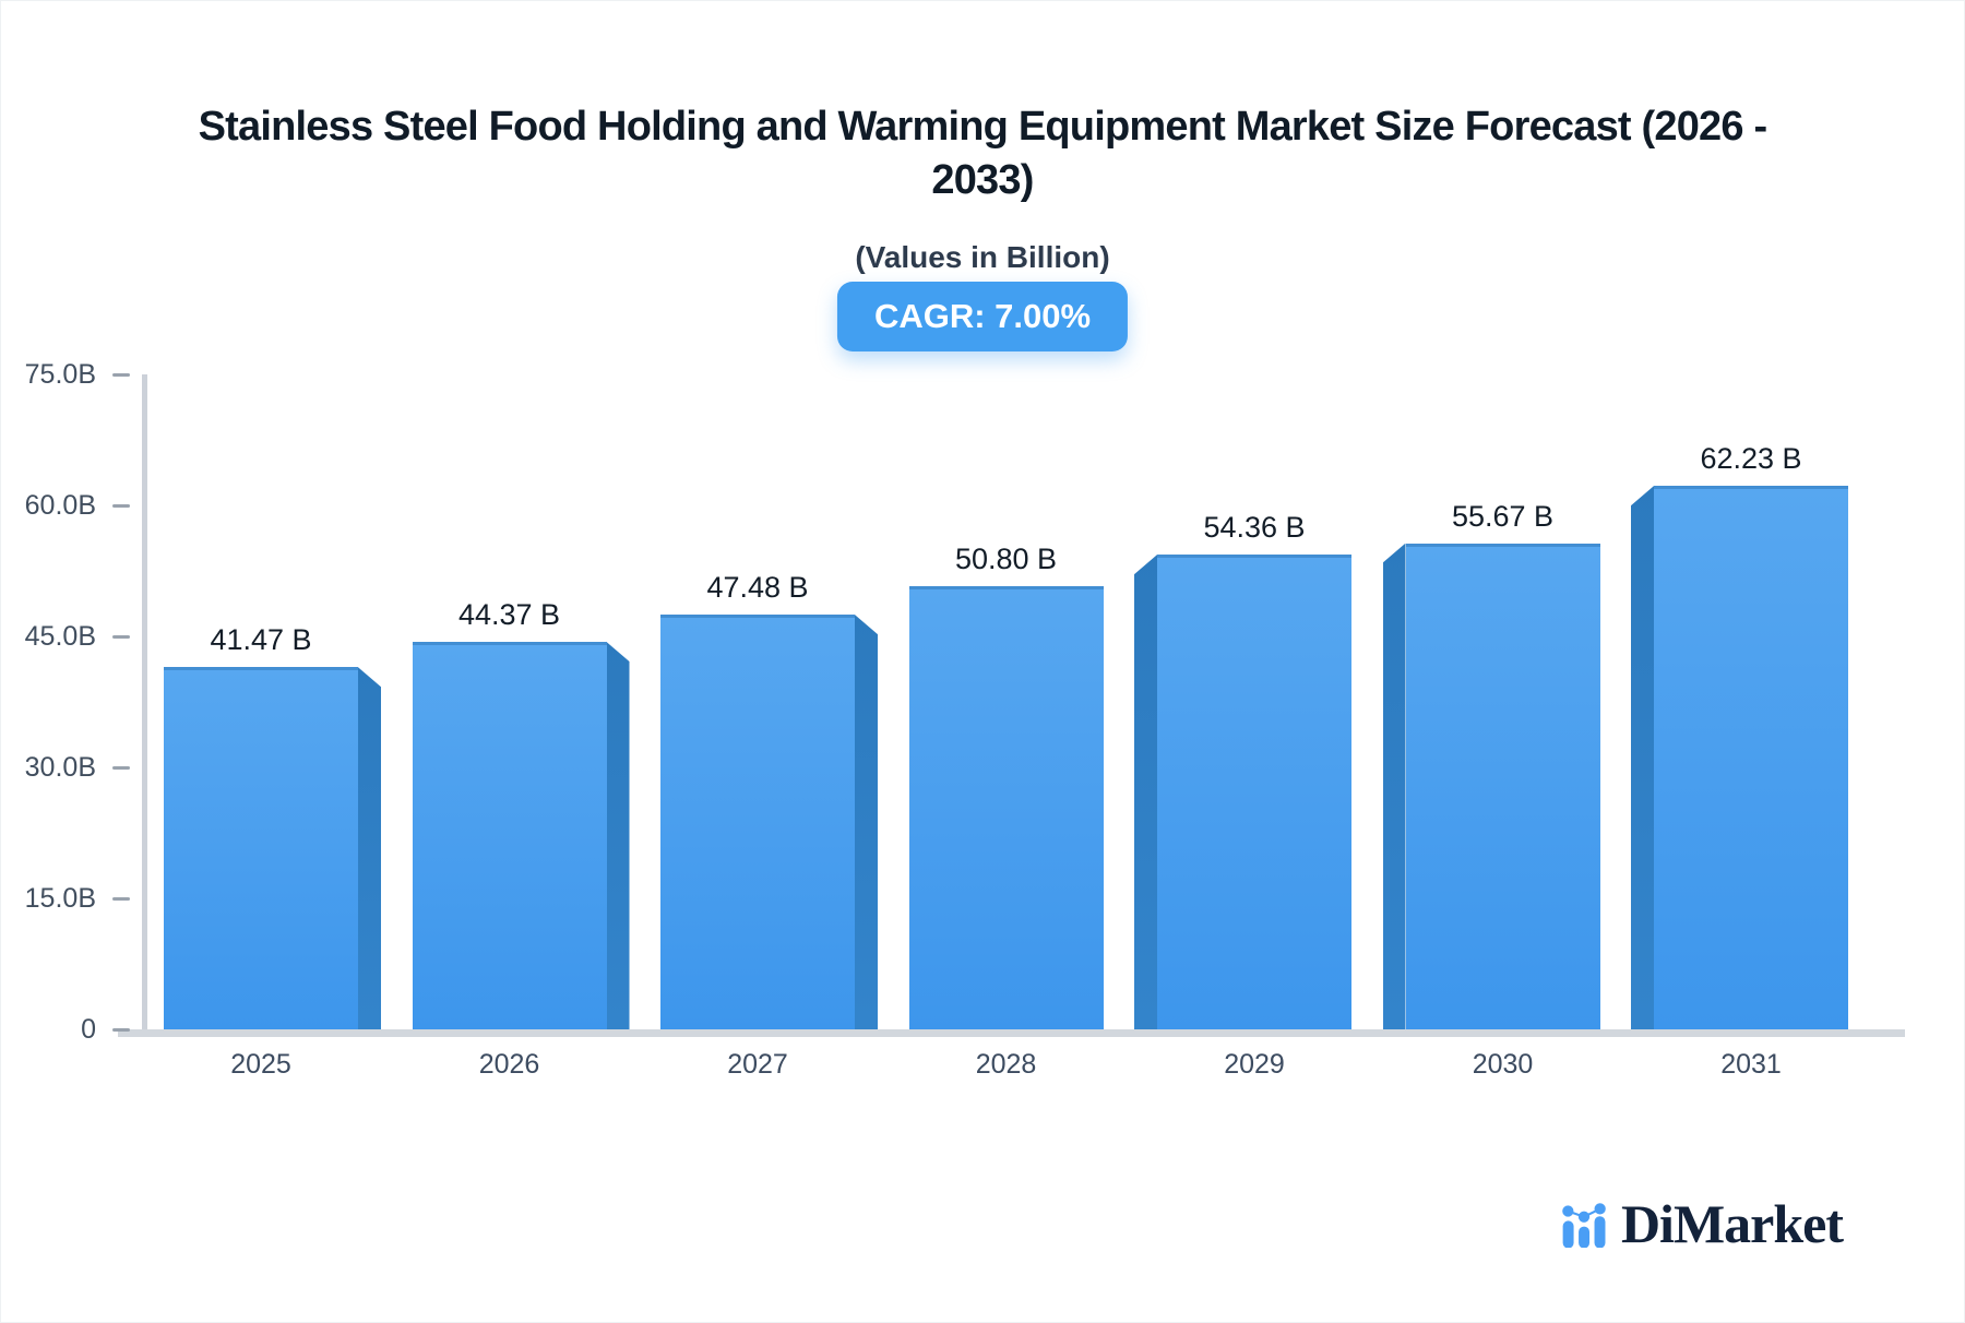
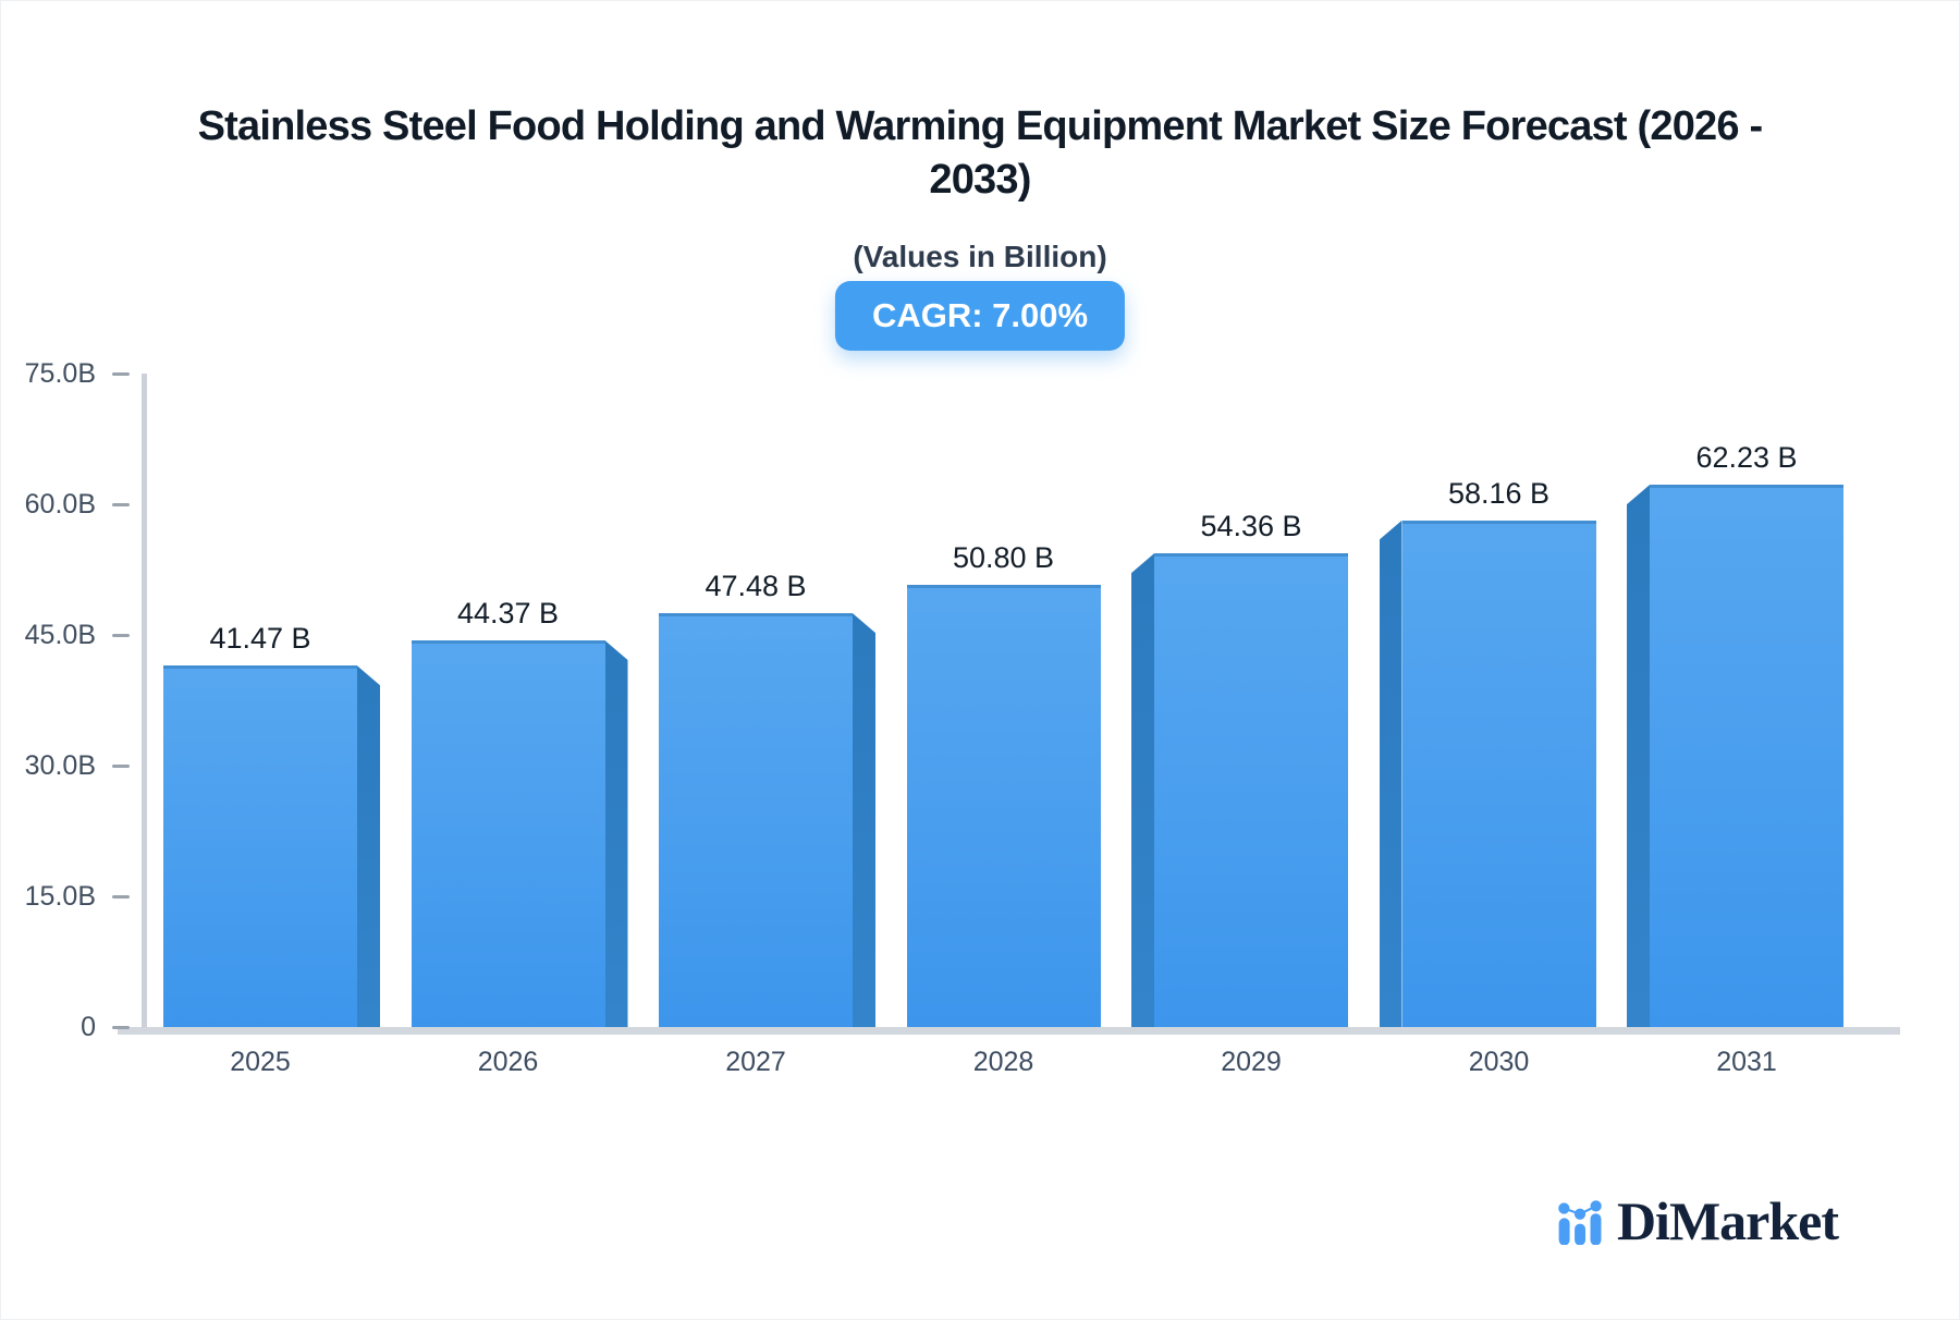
2030: 55.67 -> 58.16
